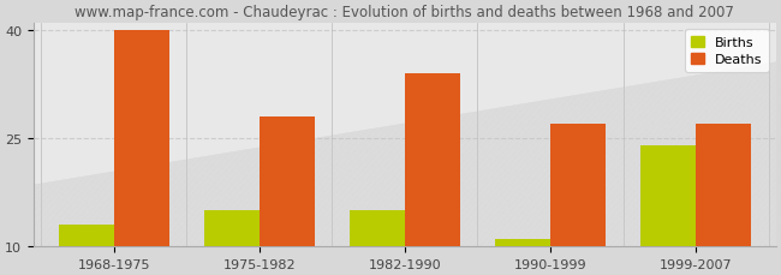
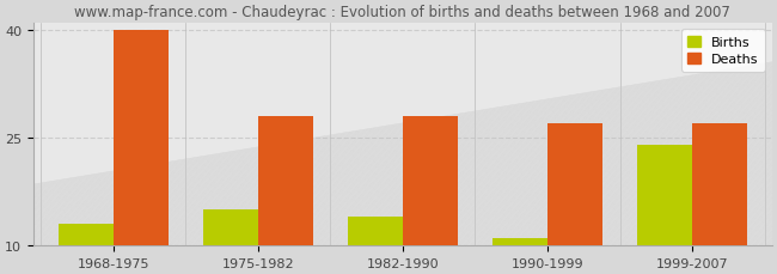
Births/1982-1990: 15 -> 14
Deaths/1982-1990: 34 -> 28
